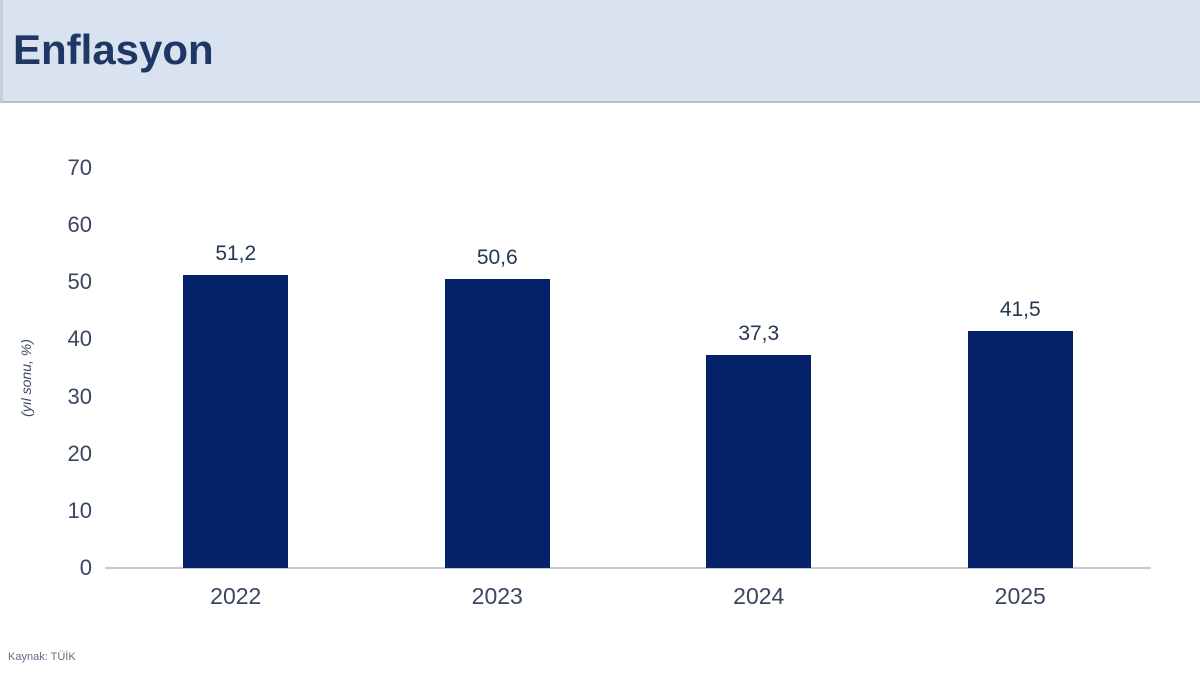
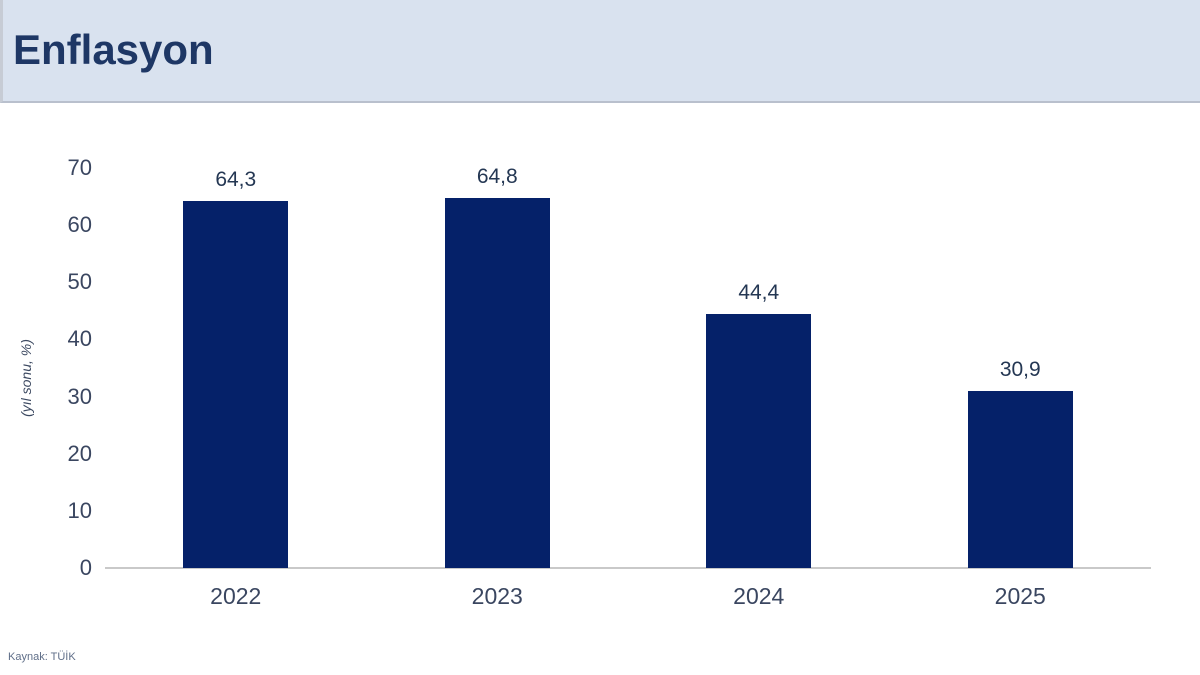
2022: 51,2 -> 64,3
2023: 50,6 -> 64,8
2024: 37,3 -> 44,4
2025: 41,5 -> 30,9
